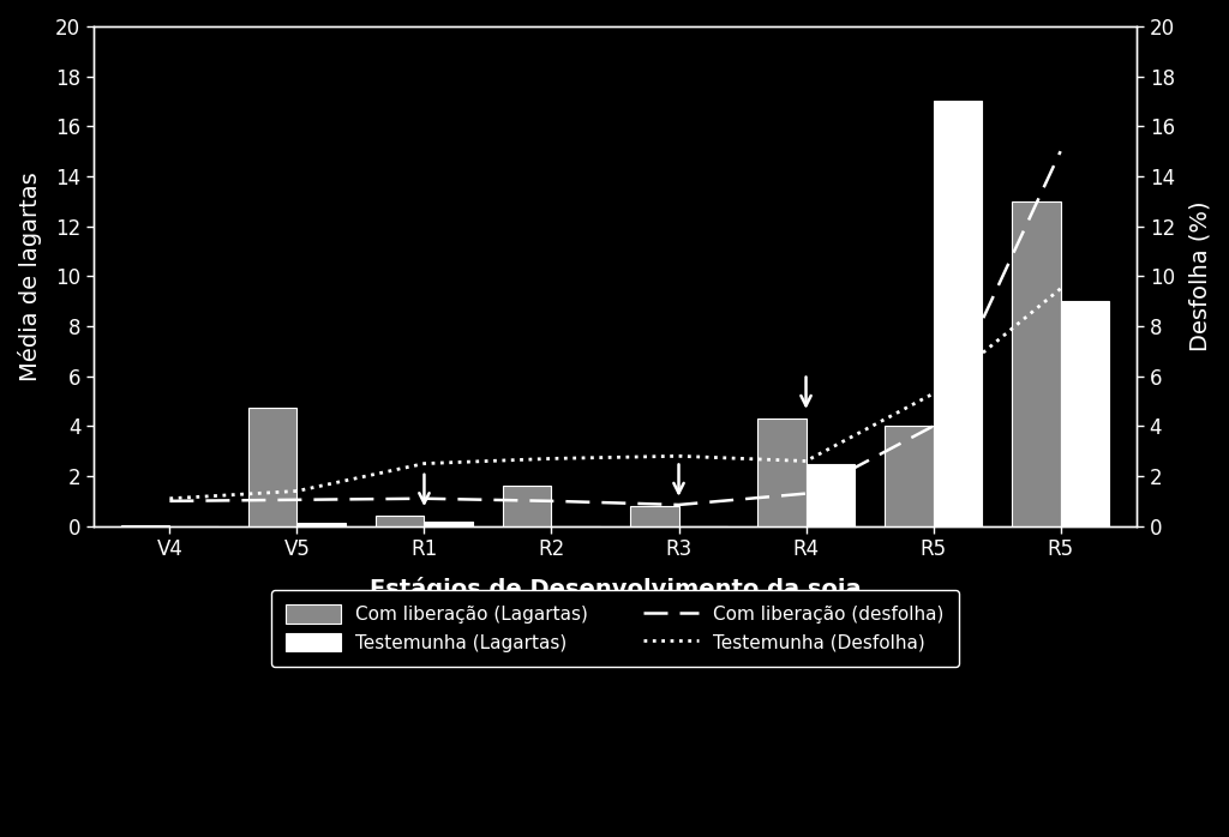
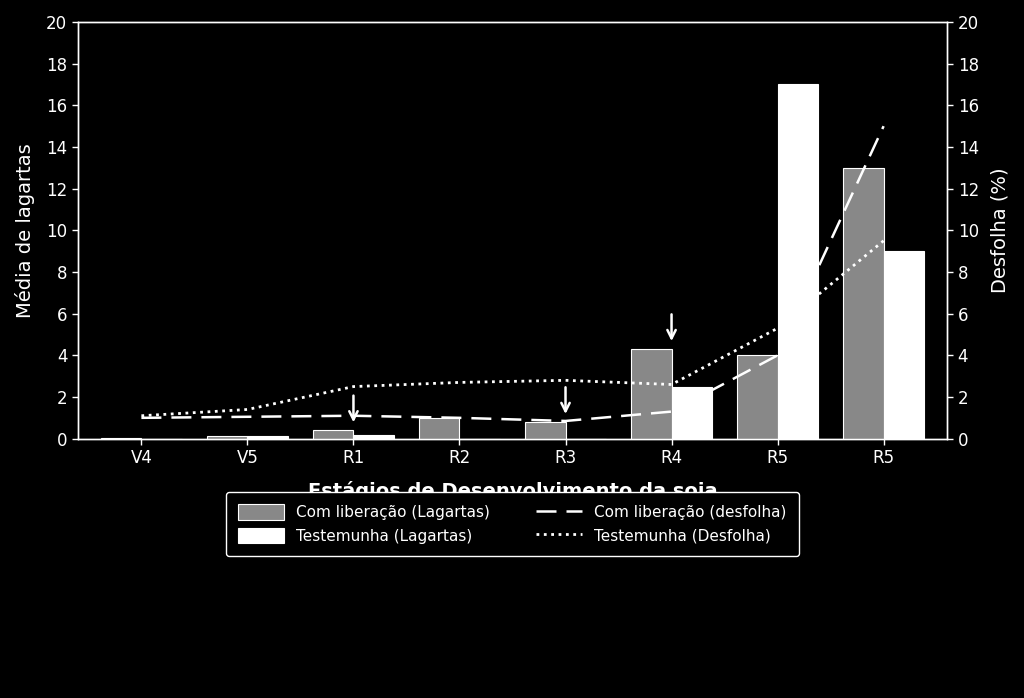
Com liberação (Lagartas)/V5: 4.75 -> 0.15
Com liberação (Lagartas)/R2: 1.60 -> 1.00
